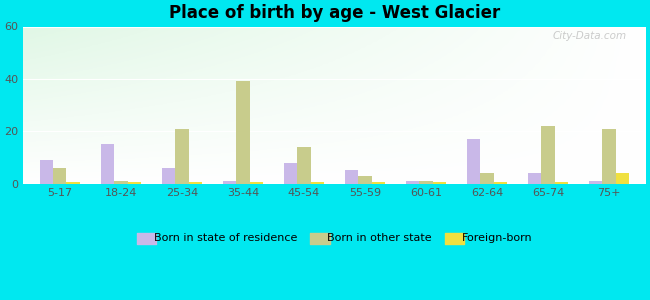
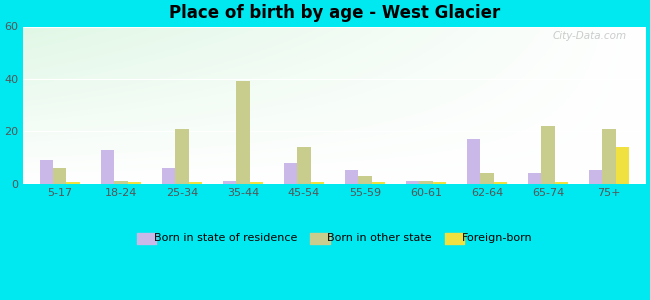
Born in state of residence/18-24: 15 -> 13
Born in state of residence/75+: 1 -> 5
Foreign-born/75+: 4.0 -> 14.0
